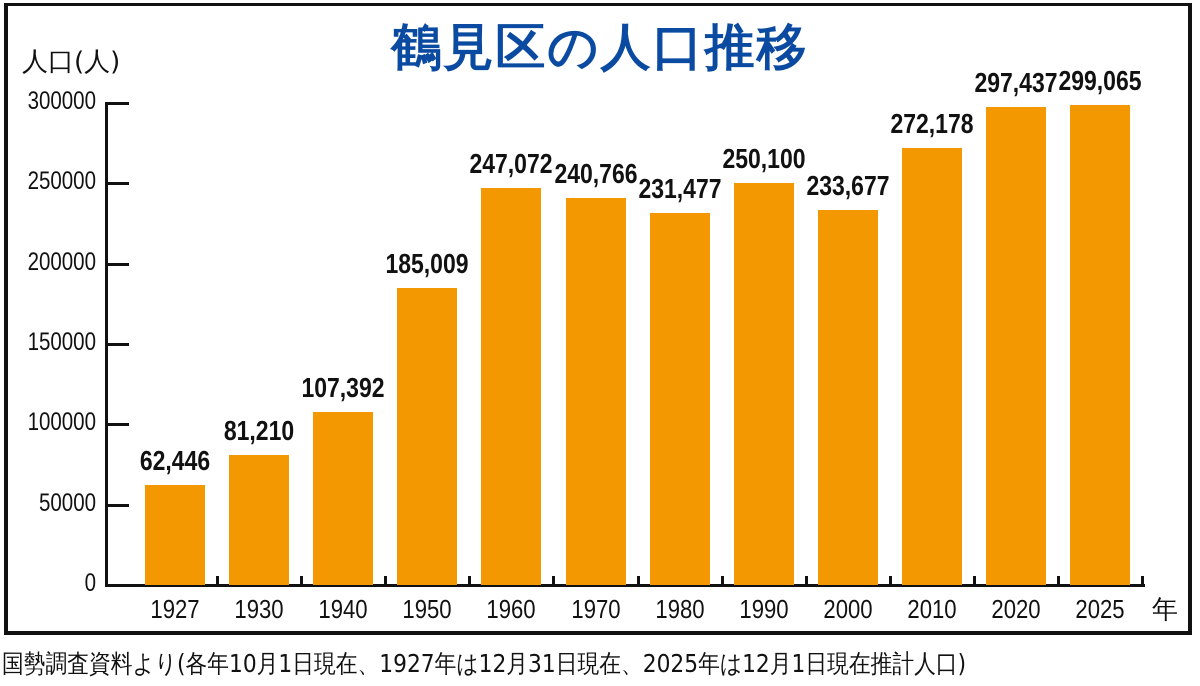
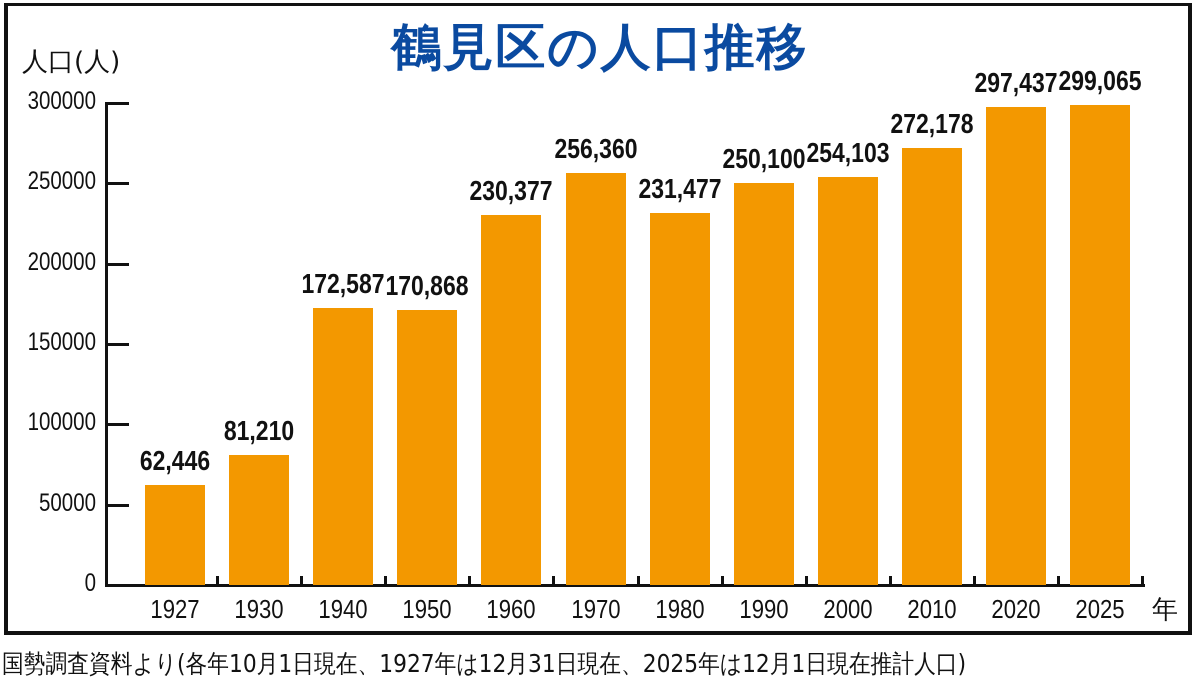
1940: 107,392 -> 172,587
1950: 185,009 -> 170,868
1960: 247,072 -> 230,377
1970: 240,766 -> 256,360
2000: 233,677 -> 254,103
